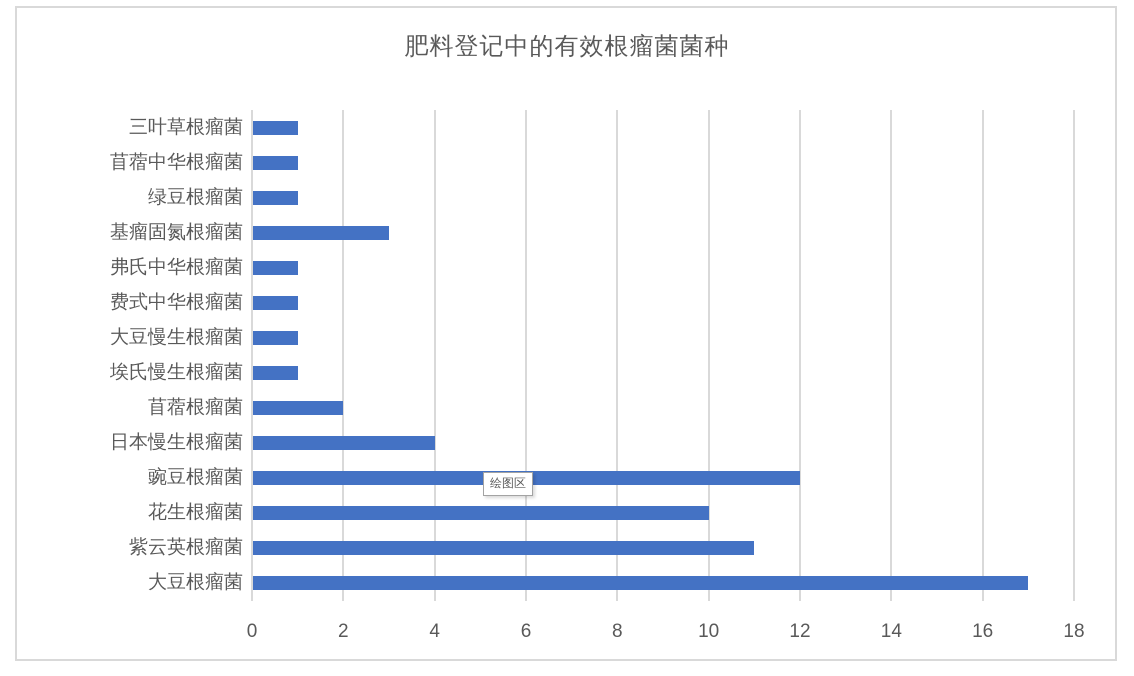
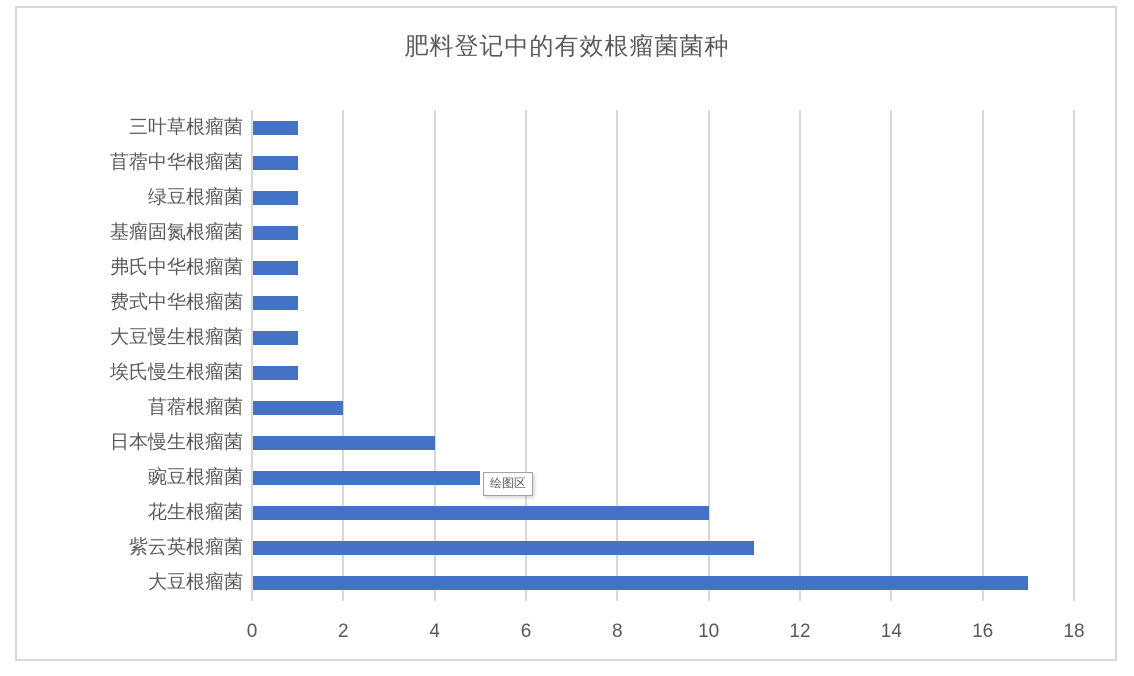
基瘤固氮根瘤菌: 3 -> 1
豌豆根瘤菌: 12 -> 5
